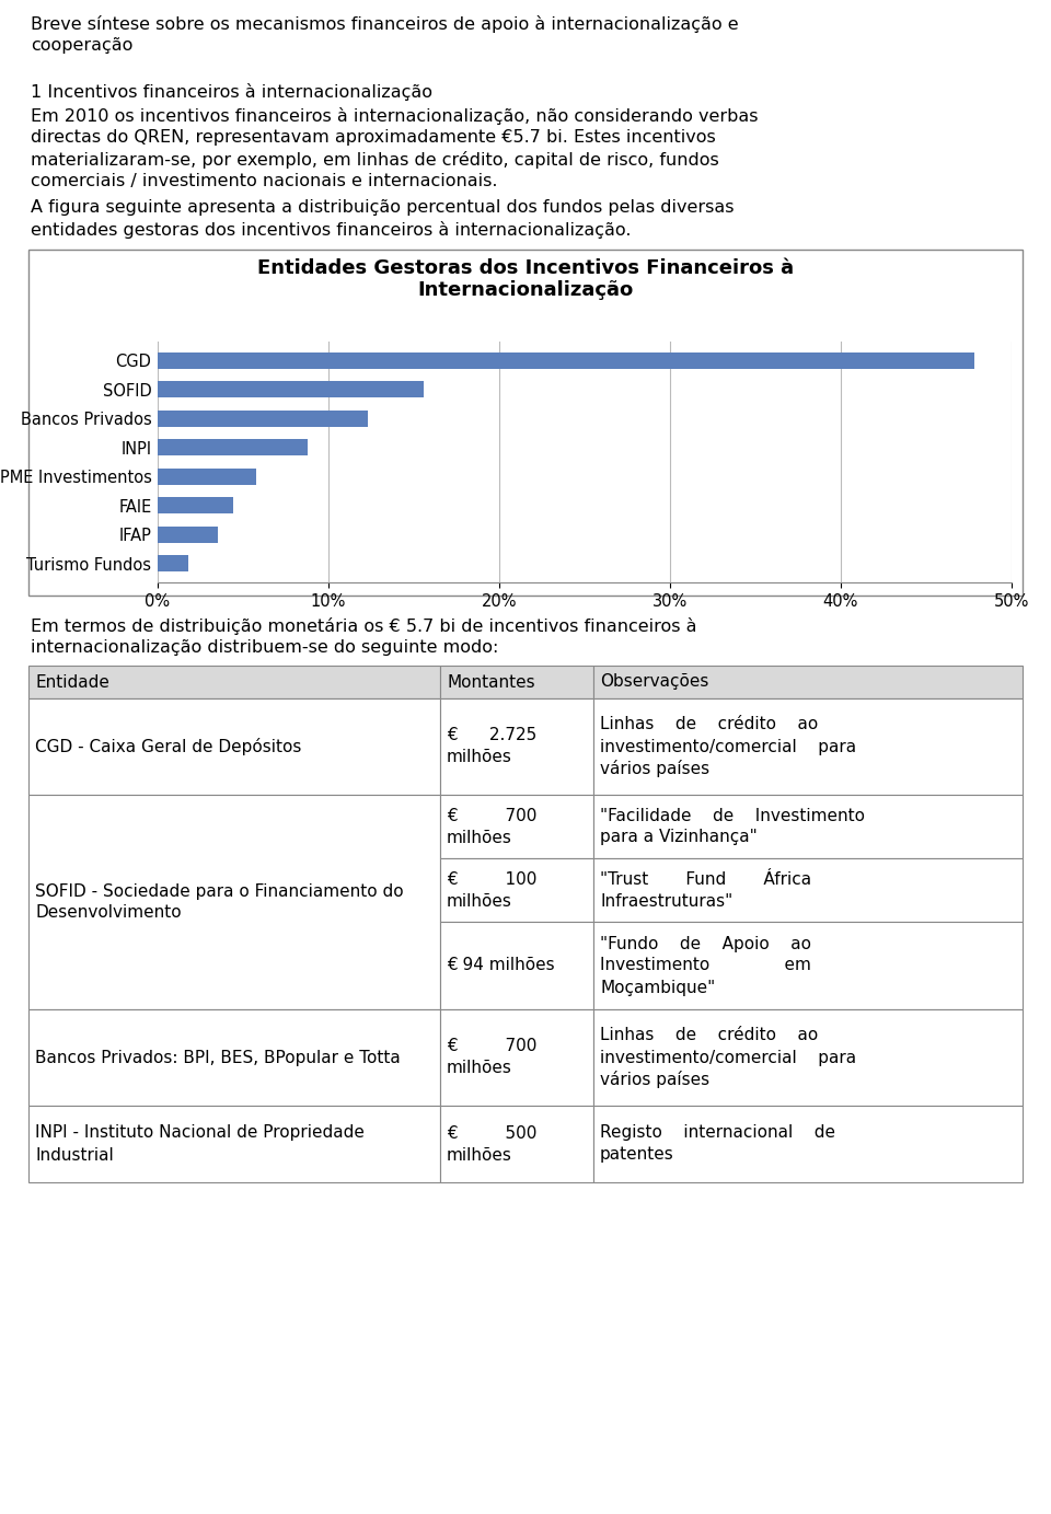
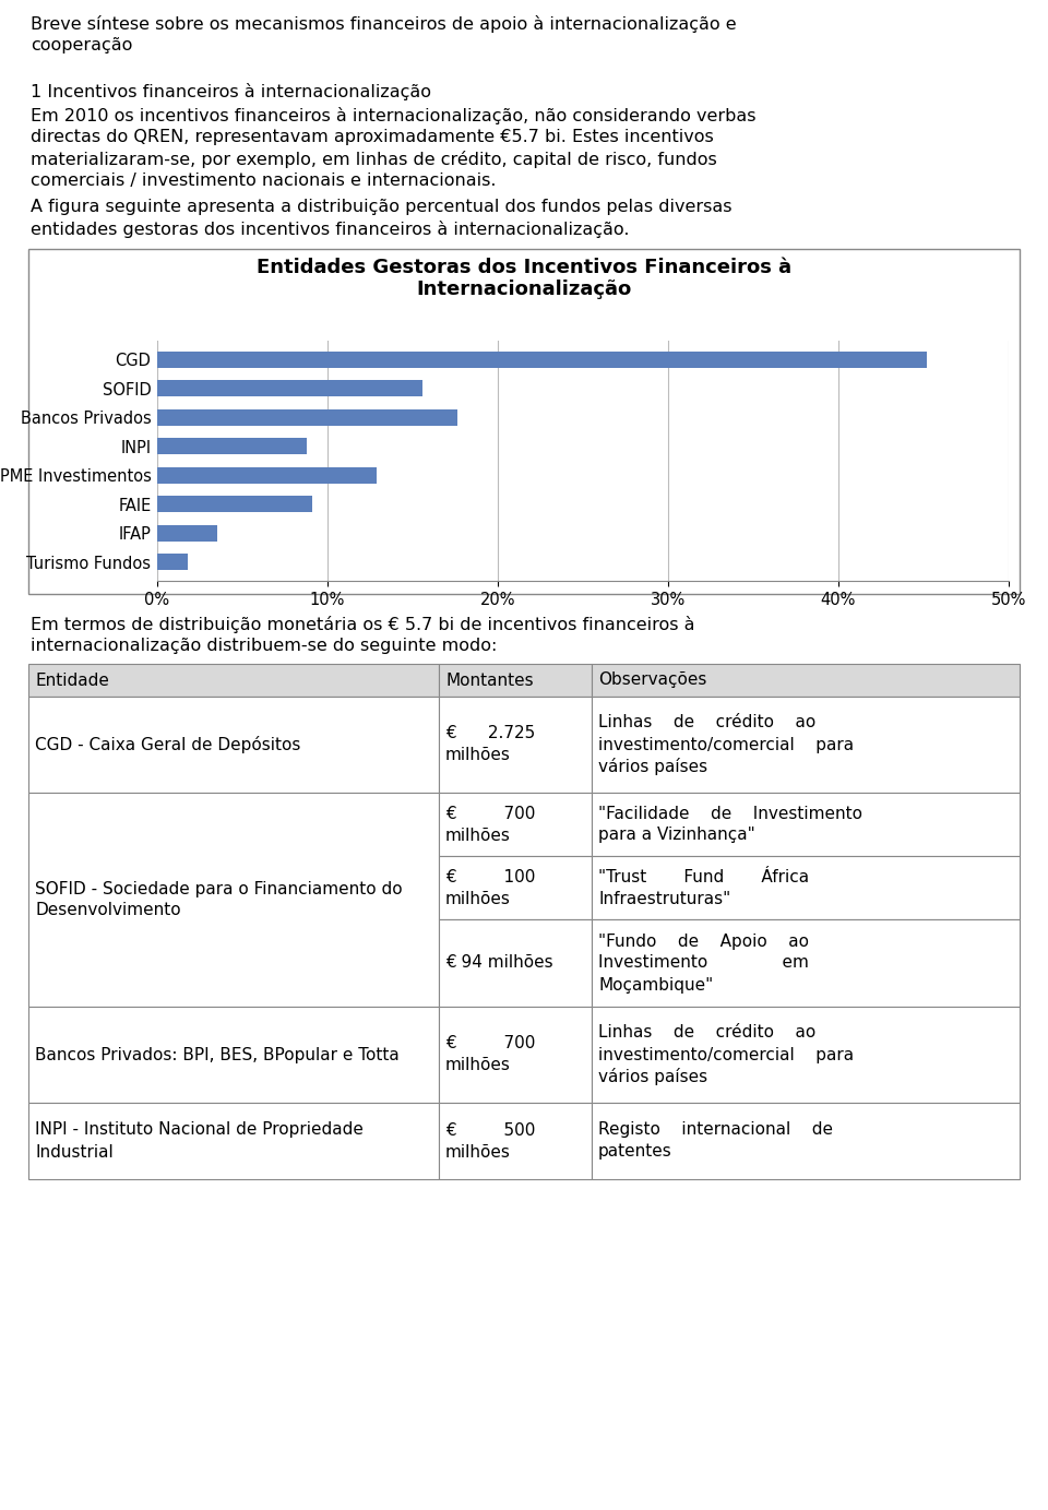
CGD: 47.8% -> 45.2%
Bancos Privados: 12.3% -> 17.6%
PME Investimentos: 5.8% -> 12.9%
FAIE: 4.4% -> 9.1%
